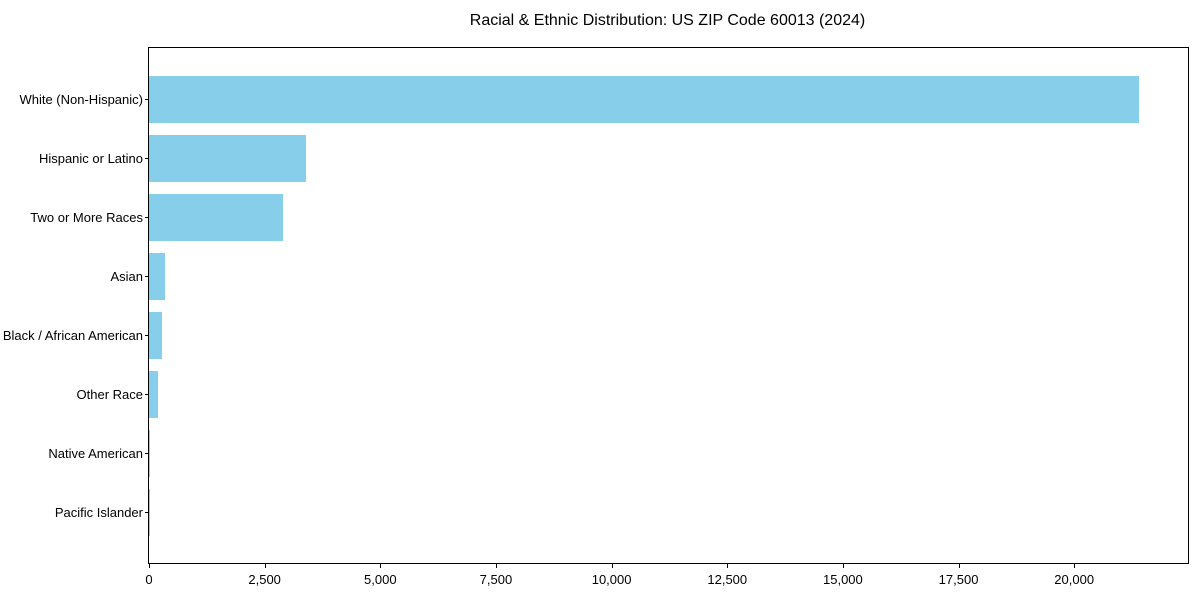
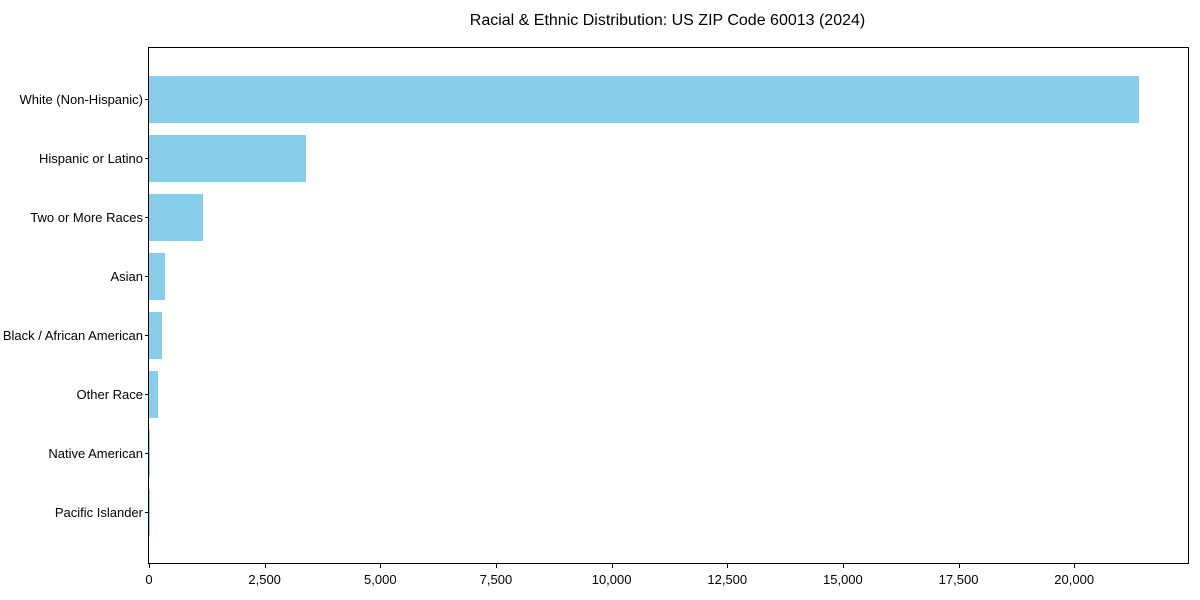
Two or More Races: 2900 -> 1200
